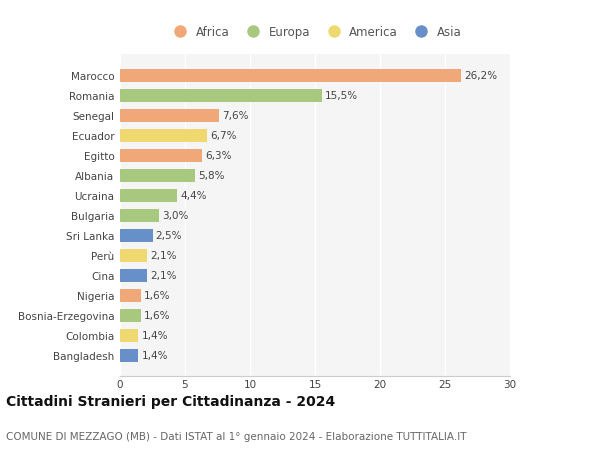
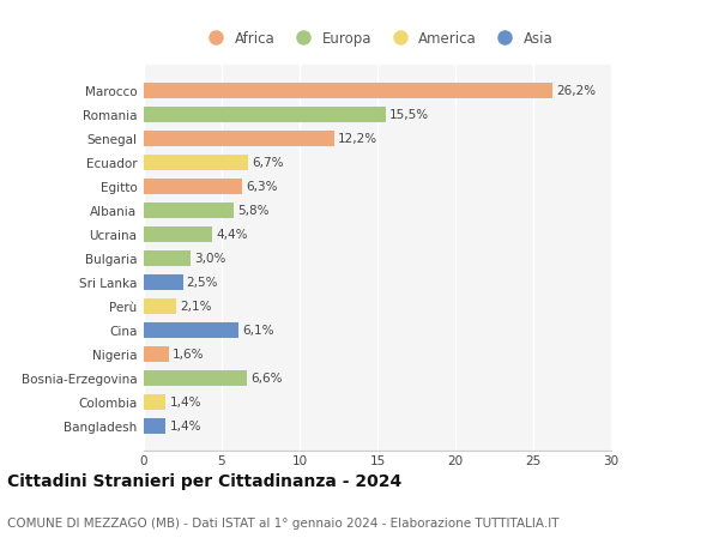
Senegal: 7,6% -> 12,2%
Cina: 2,1% -> 6,1%
Bosnia-Erzegovina: 1,6% -> 6,6%
